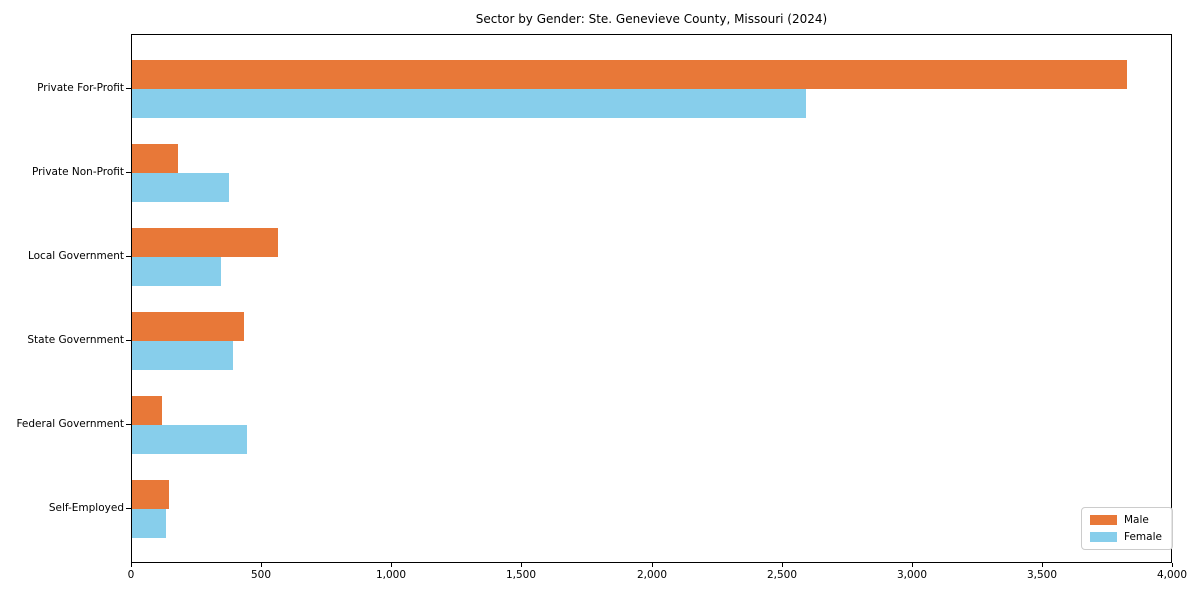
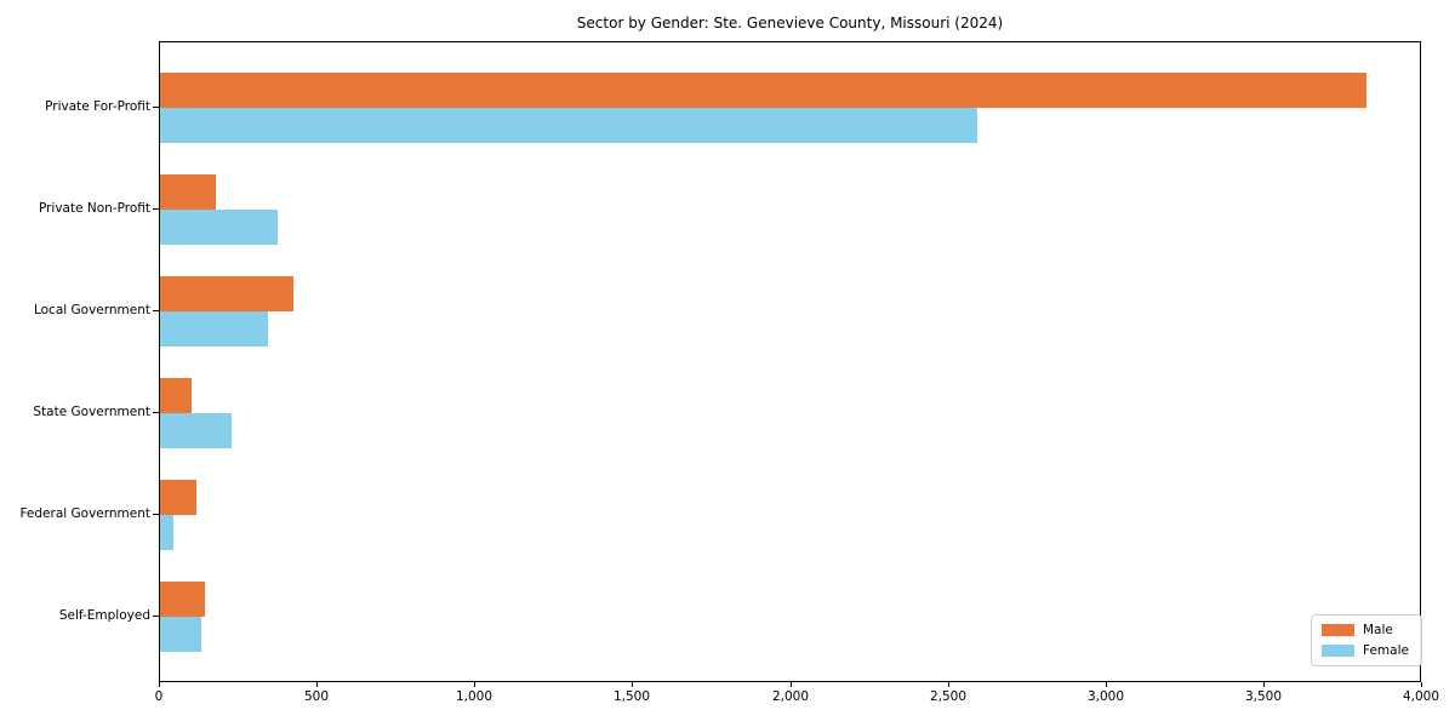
Male/Local Government: 560 -> 420
Male/State Government: 430 -> 100
Female/State Government: 390 -> 230
Female/Federal Government: 440 -> 40
